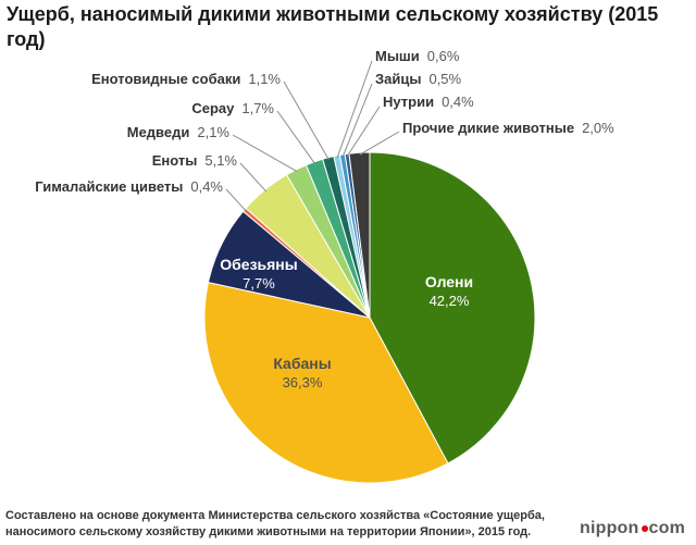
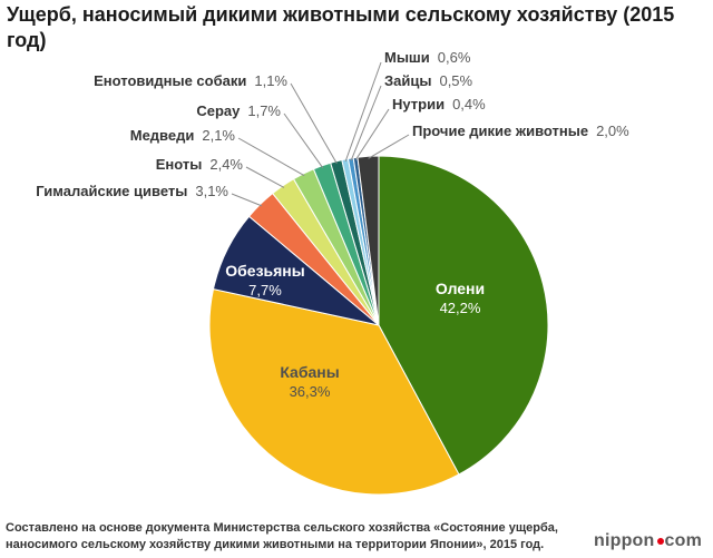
Гималайские циветы: 0,4% -> 3,1%
Еноты: 5,1% -> 2,4%
